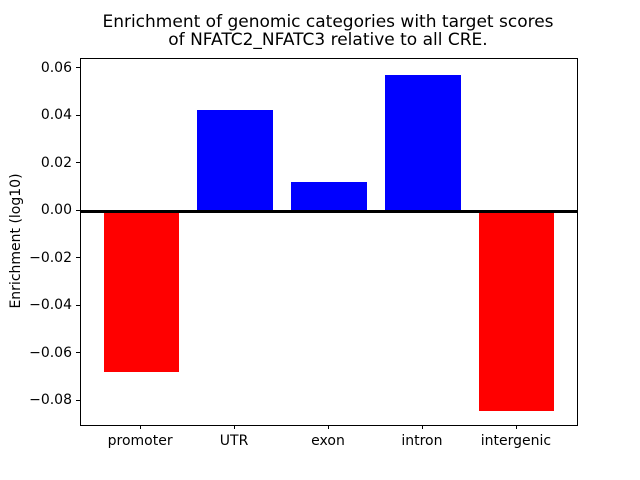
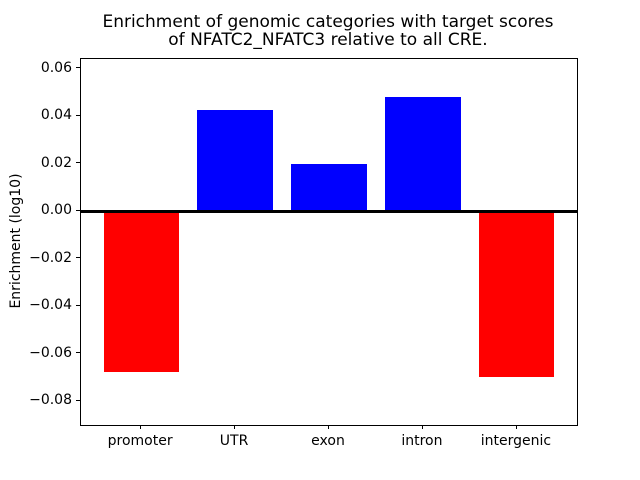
exon: 0.012 -> 0.020
intron: 0.057 -> 0.048
intergenic: -0.084 -> -0.070
